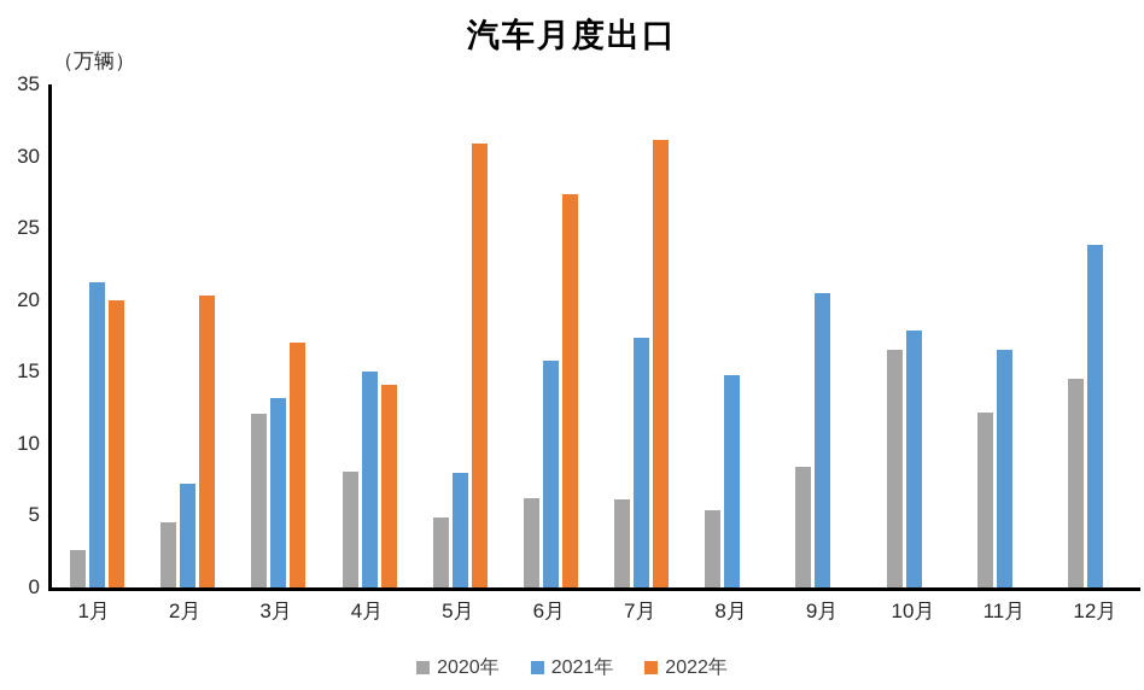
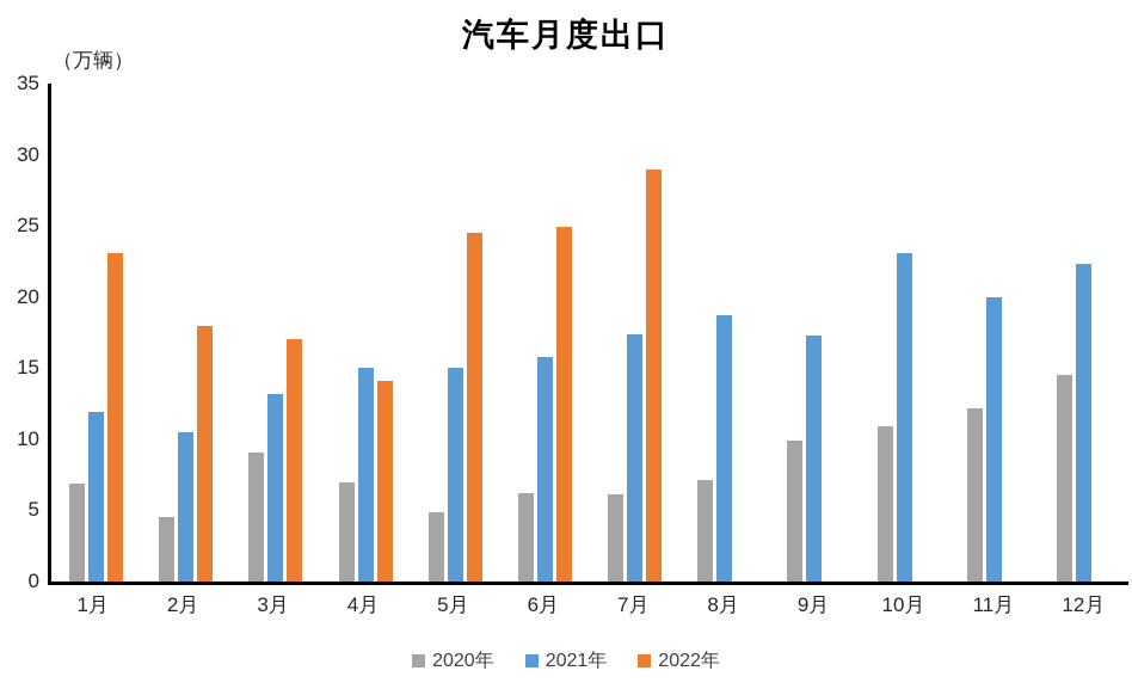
2020年/1月: 2.6 -> 6.9
2021年/1月: 21.2 -> 11.9
2022年/1月: 20.0 -> 23.1
2021年/2月: 7.2 -> 10.5
2022年/2月: 20.3 -> 18.0
2020年/3月: 12.1 -> 9.1
2020年/4月: 8.1 -> 7.0
2021年/5月: 8.0 -> 15.0
2022年/5月: 30.9 -> 24.5
2022年/6月: 27.4 -> 24.9
2022年/7月: 31.1 -> 29.0
2020年/8月: 5.4 -> 7.1
2021年/8月: 14.8 -> 18.7
2020年/9月: 8.4 -> 9.9
2021年/9月: 20.5 -> 17.3
2020年/10月: 16.5 -> 10.9
2021年/10月: 17.9 -> 23.1
2021年/11月: 16.5 -> 20.0
2021年/12月: 23.8 -> 22.3
